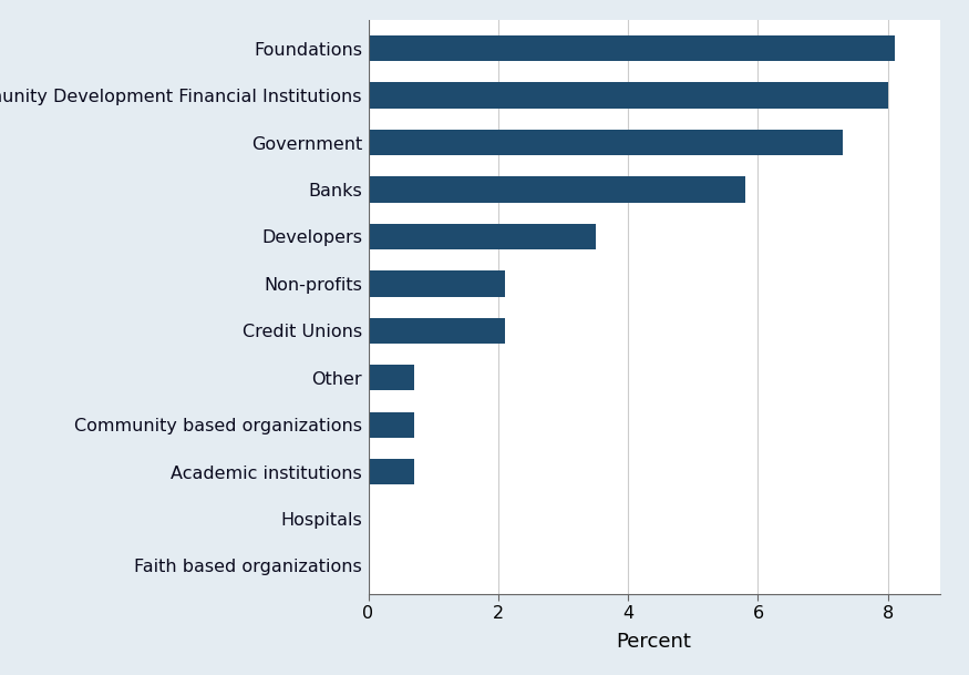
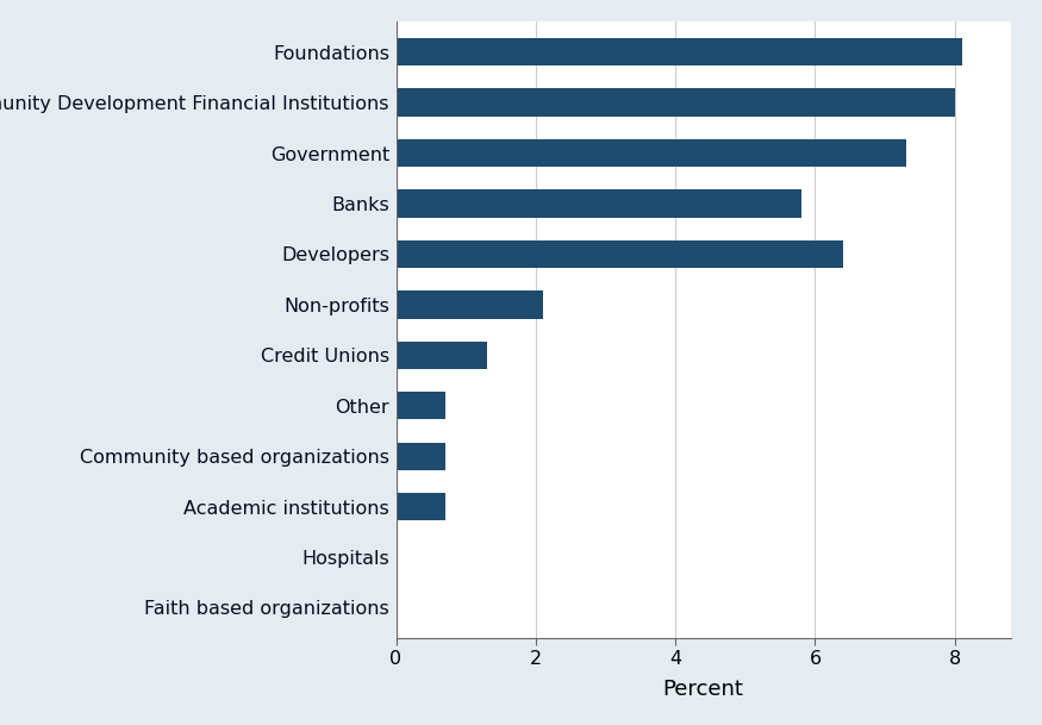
Developers: 3.5 -> 6.4
Credit Unions: 2.1 -> 1.3
